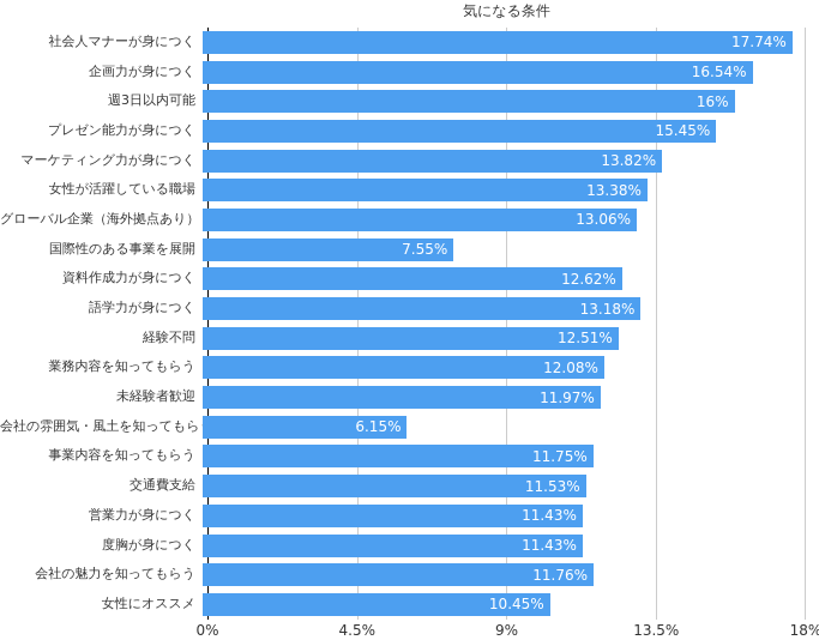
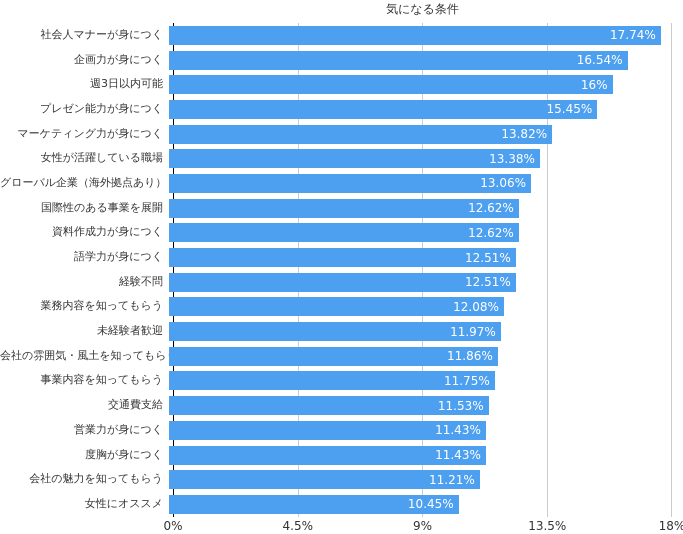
国際性のある事業を展開: 7.55% -> 12.62%
語学力が身につく: 13.18% -> 12.51%
会社の雰囲気・風土を知ってもらう: 6.15% -> 11.86%
会社の魅力を知ってもらう: 11.76% -> 11.21%
